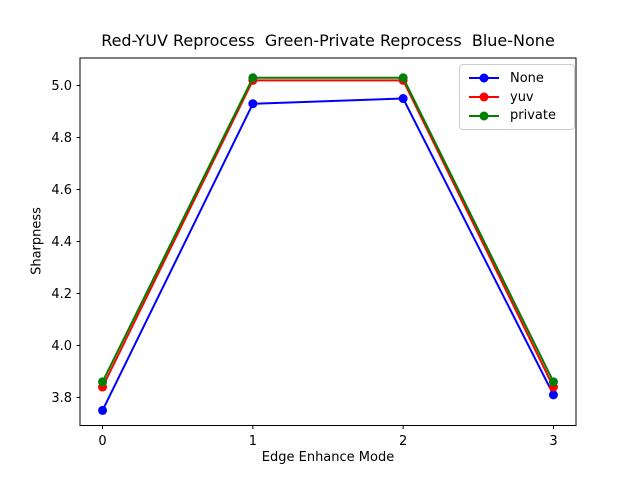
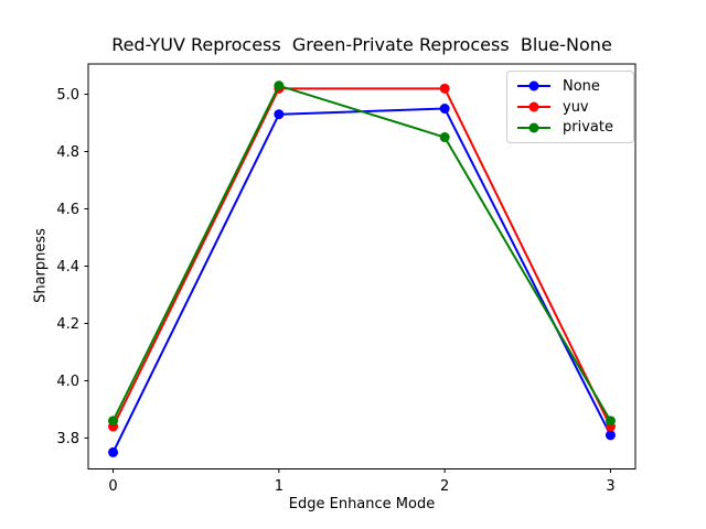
private/2: 5.03 -> 4.85
